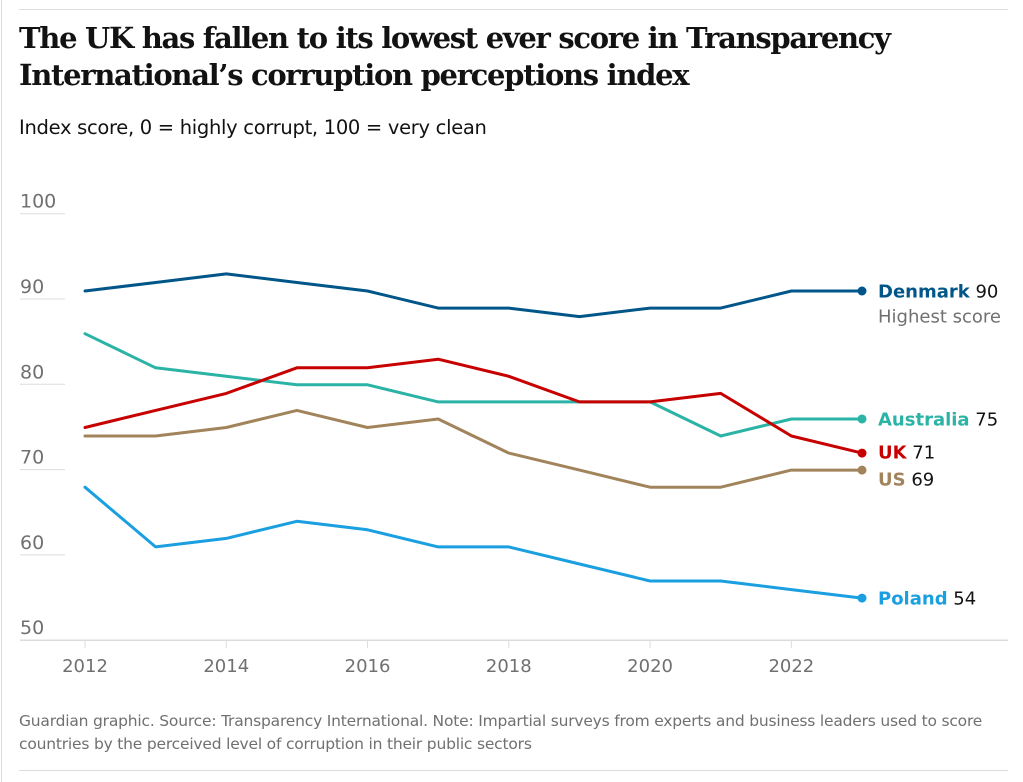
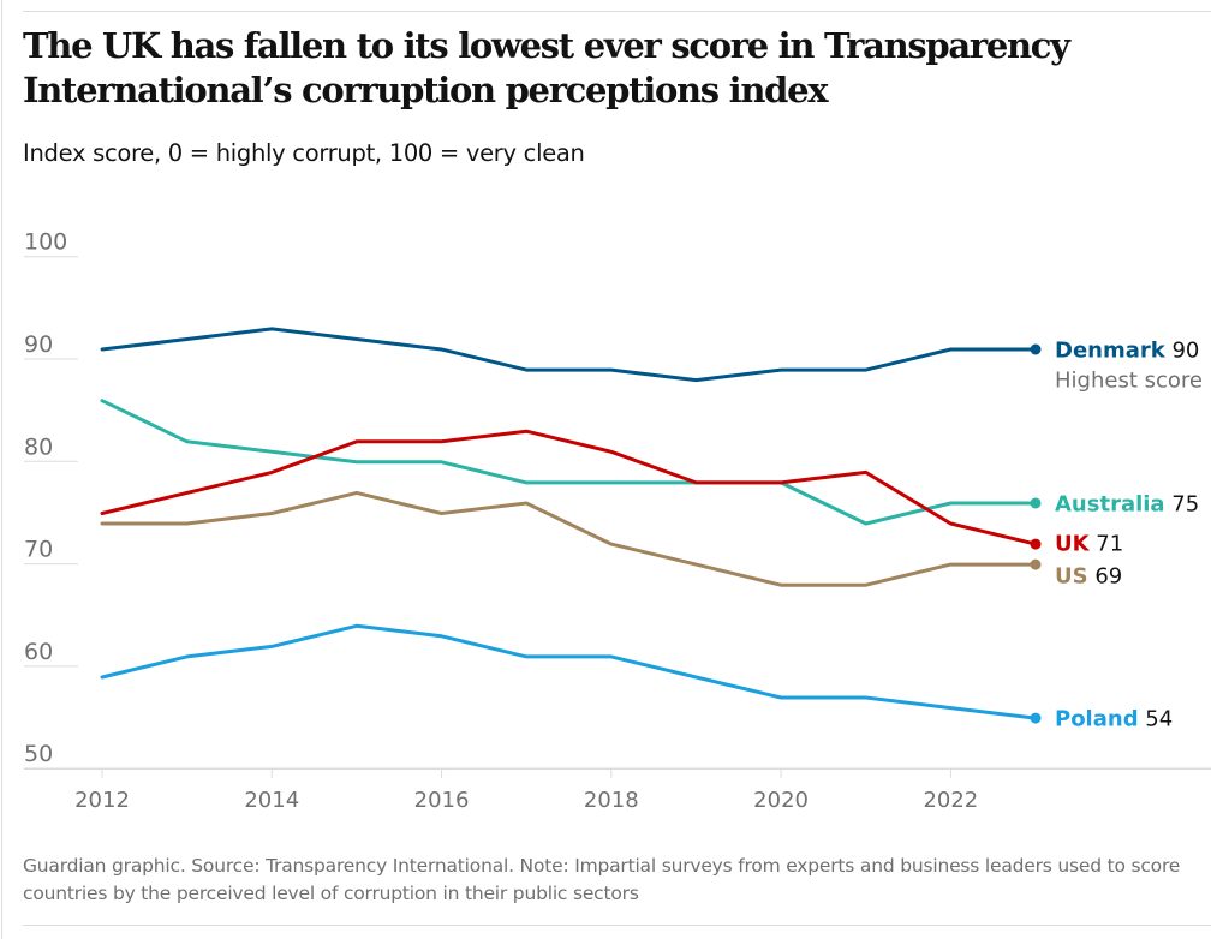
Poland/2012: 67 -> 58
